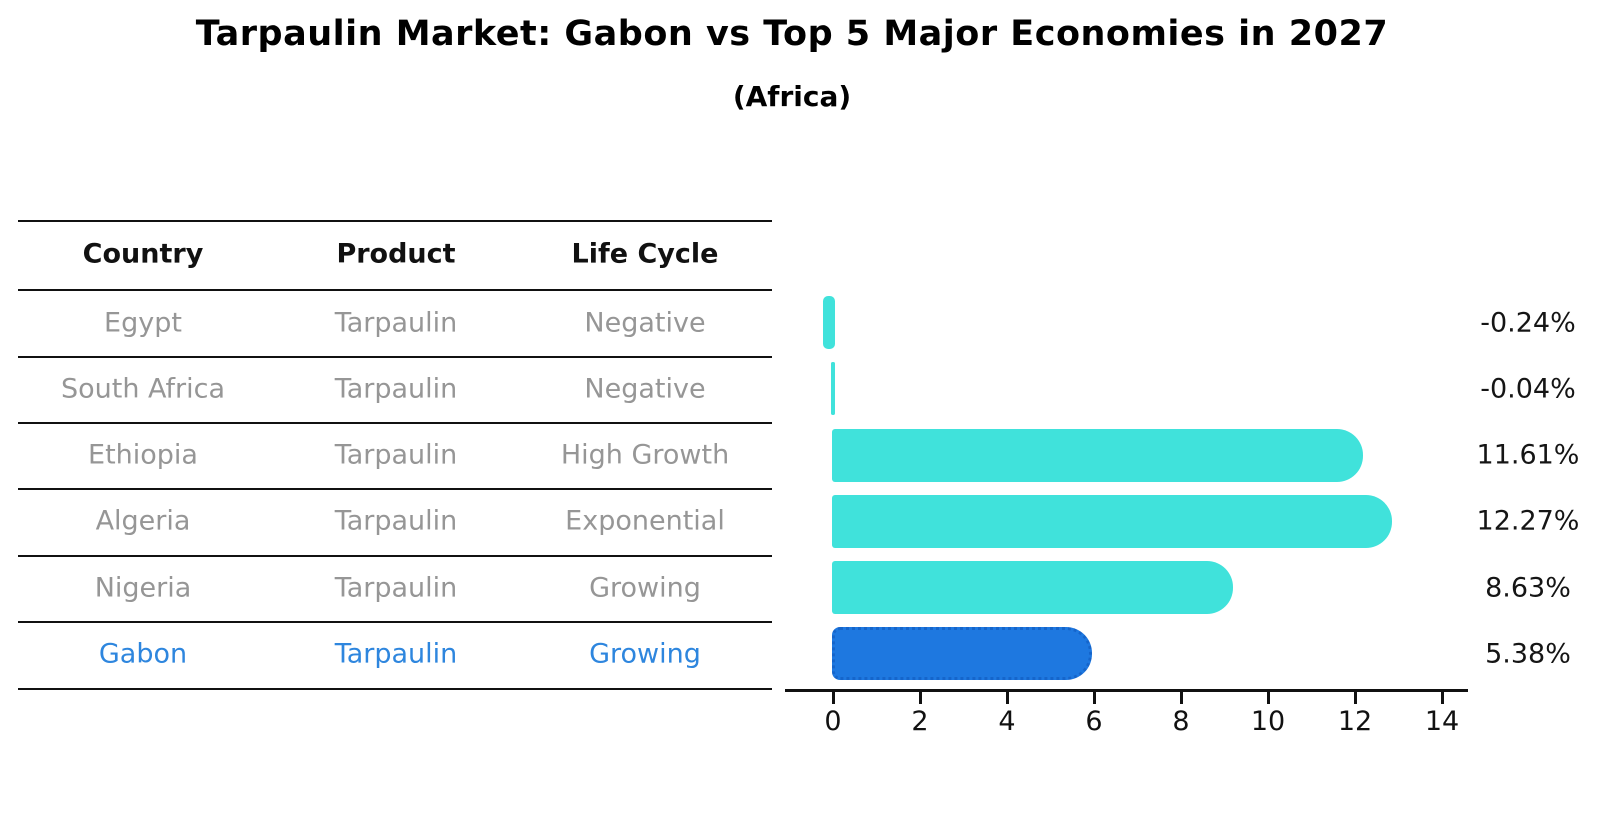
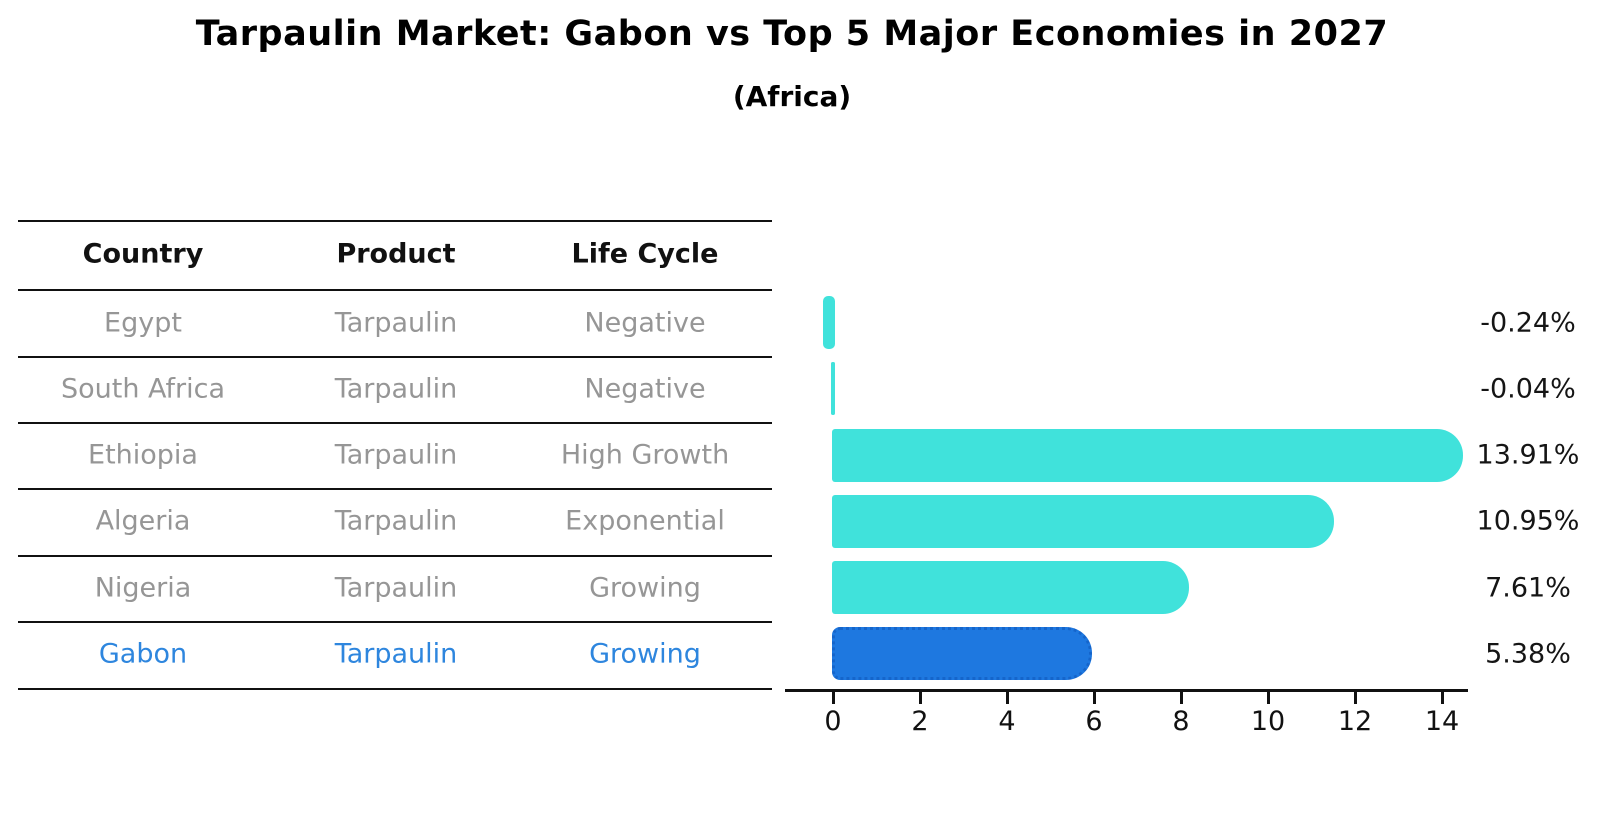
Ethiopia: 11.61% -> 13.91%
Algeria: 12.27% -> 10.95%
Nigeria: 8.63% -> 7.61%
